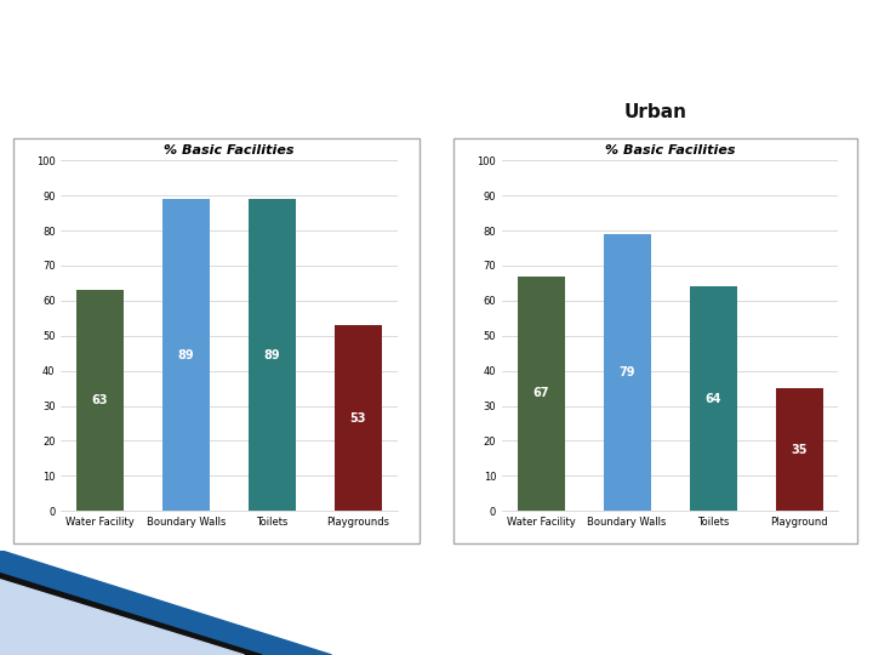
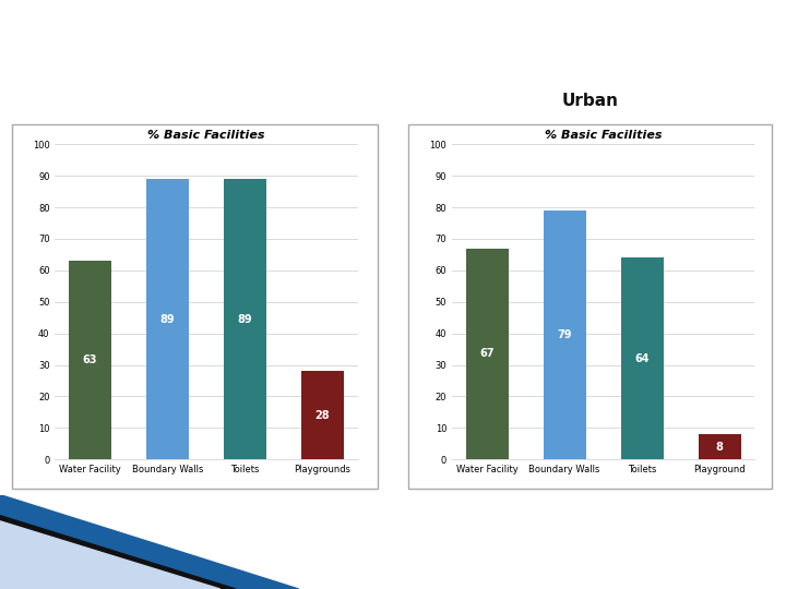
Playgrounds: 53 -> 28
Playground: 35 -> 8
